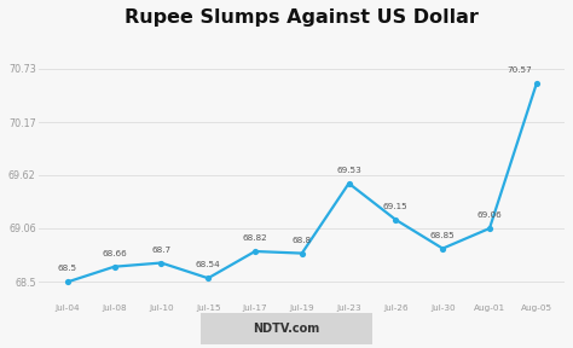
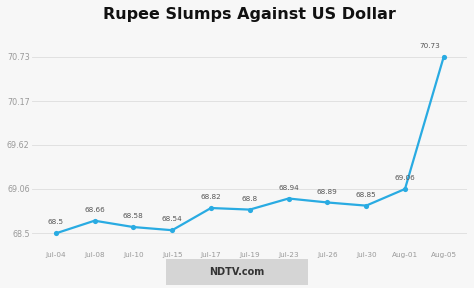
Jul-10: 68.7 -> 68.58
Jul-23: 69.53 -> 68.94
Jul-26: 69.15 -> 68.89
Aug-05: 70.57 -> 70.73
